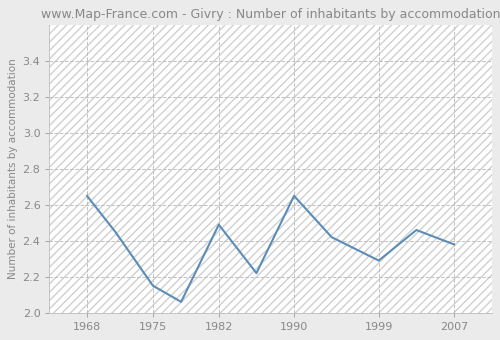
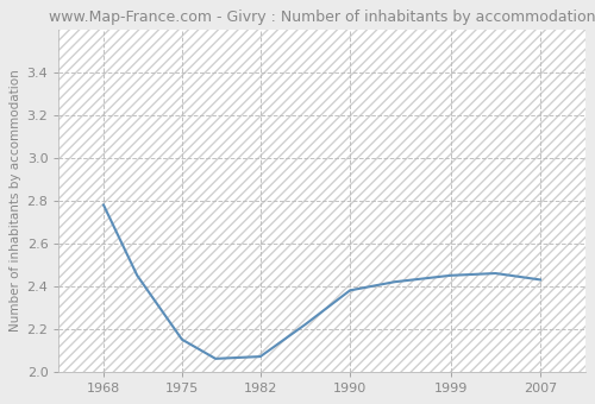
1968: 2.65 -> 2.78
1982: 2.49 -> 2.07
1990: 2.65 -> 2.38
1999: 2.29 -> 2.45
2007: 2.38 -> 2.43
